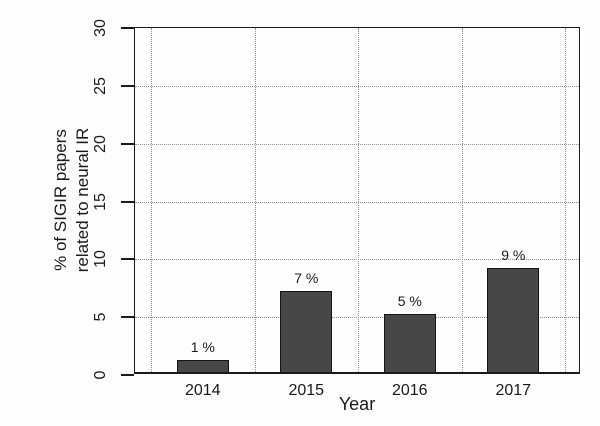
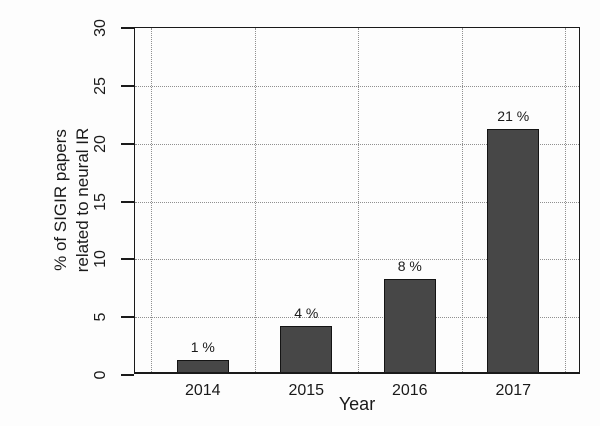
2015: 7 -> 4
2016: 5 -> 8
2017: 9 -> 21
